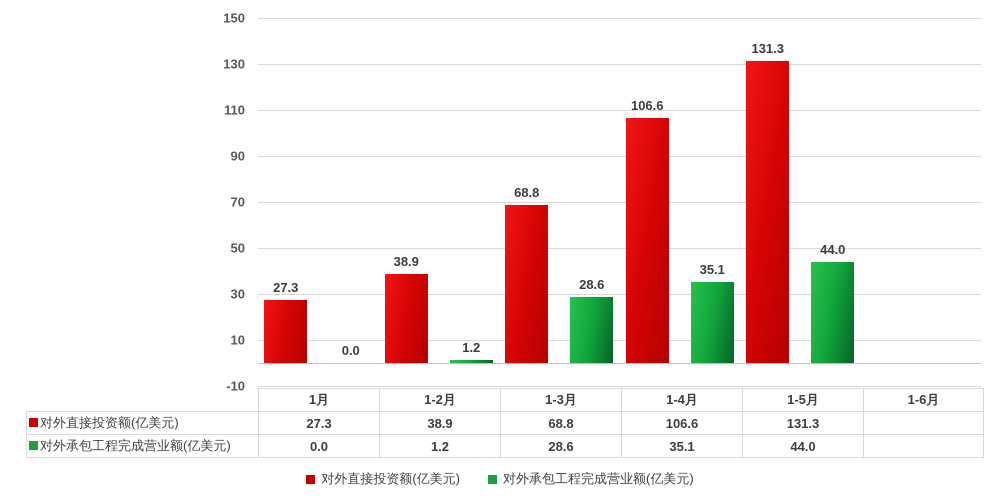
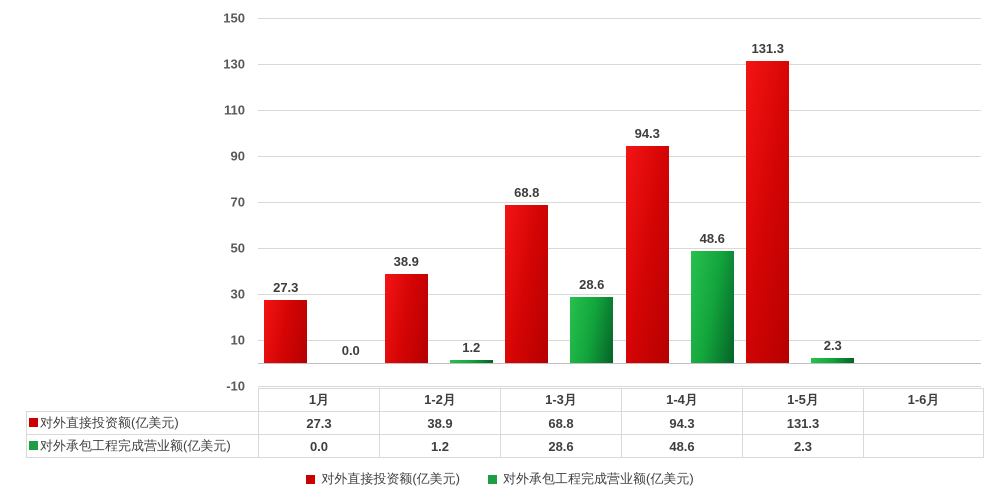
对外直接投资额(亿美元)/1-4月: 106.6 -> 94.3
对外承包工程完成营业额(亿美元)/1-4月: 35.1 -> 48.6
对外承包工程完成营业额(亿美元)/1-5月: 44.0 -> 2.3
